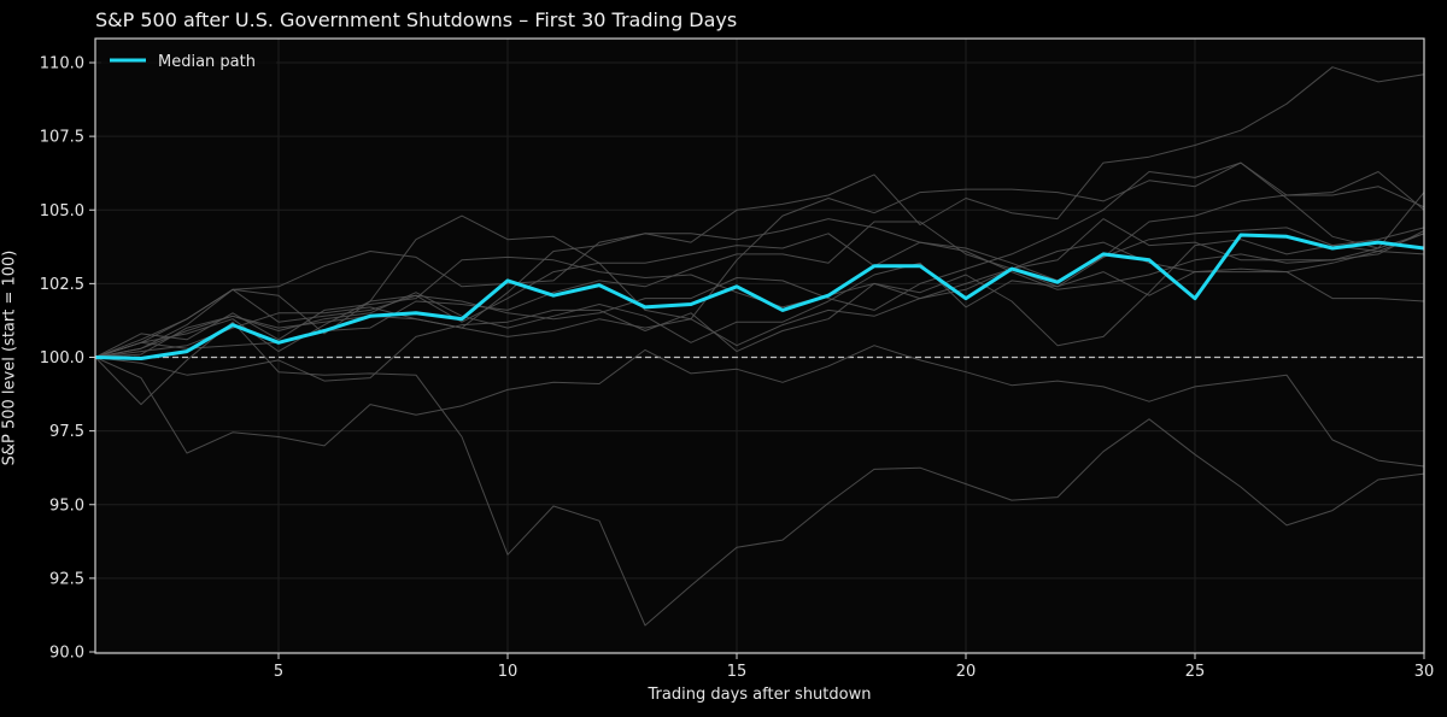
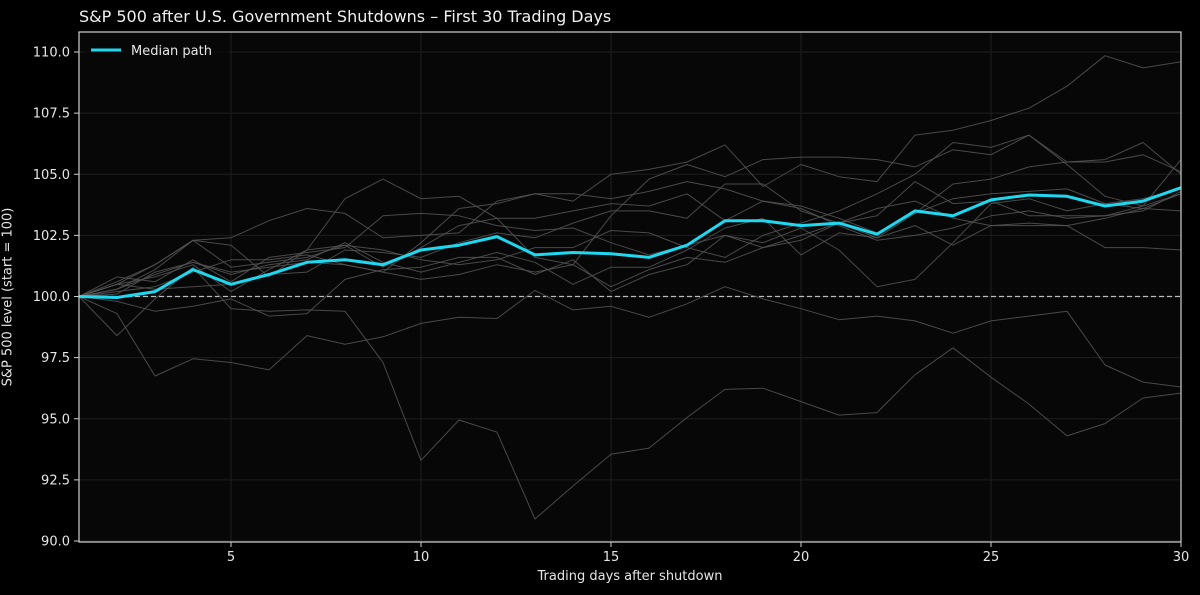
Median path/10: 102.6 -> 101.9
Median path/15: 102.4 -> 101.8
Median path/20: 102.0 -> 102.9
Median path/25: 102.0 -> 104.0
Median path/30: 103.7 -> 104.5
